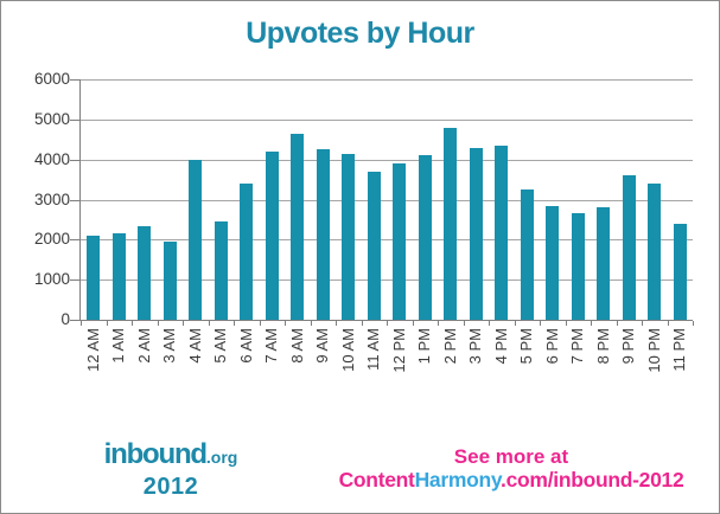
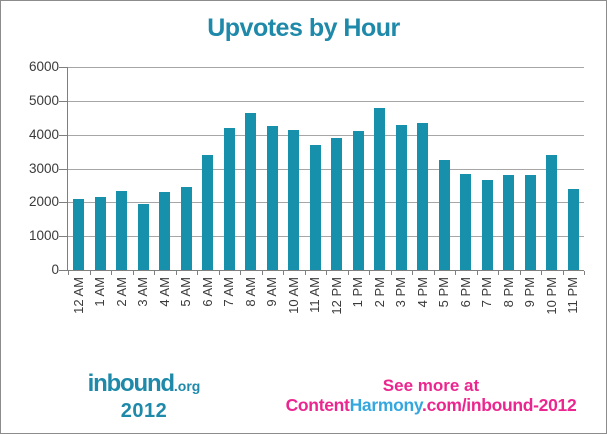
4 AM: 4000 -> 2300
9 PM: 3600 -> 2800
